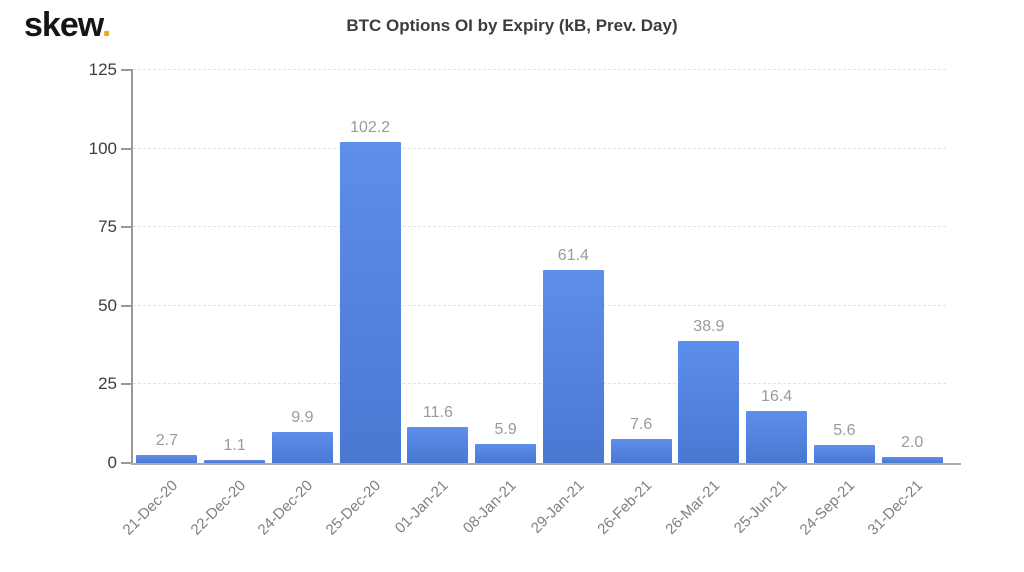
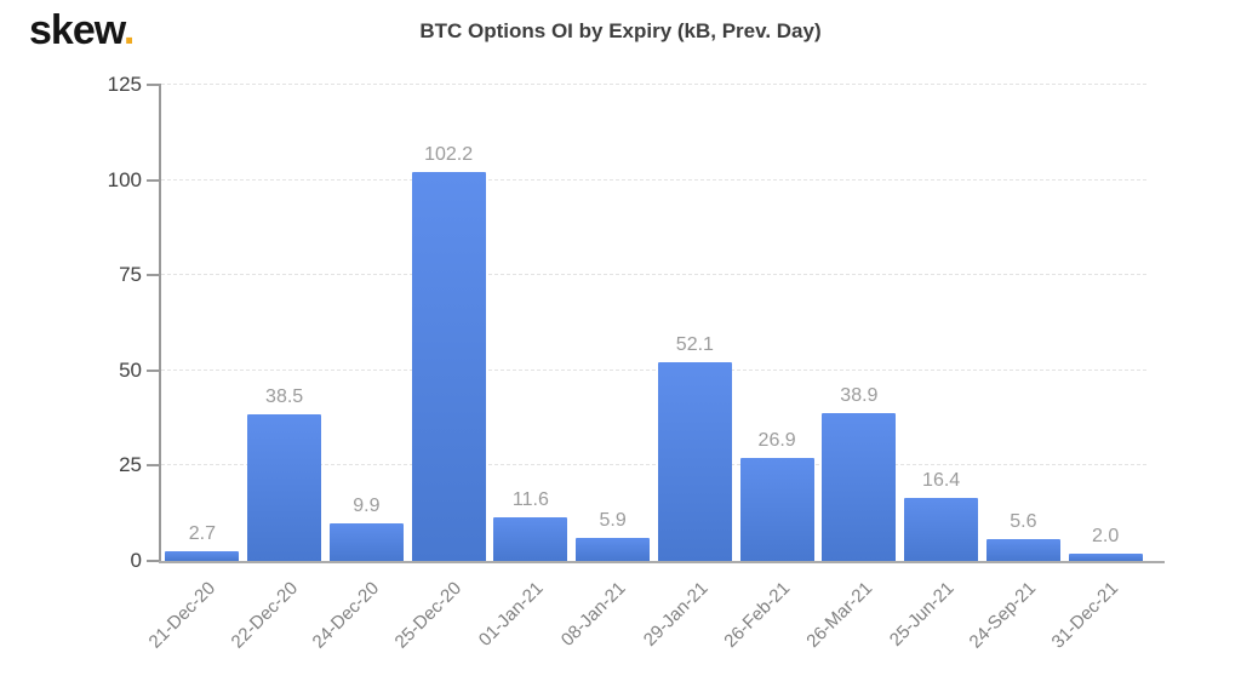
22-Dec-20: 1.1 -> 38.5
29-Jan-21: 61.4 -> 52.1
26-Feb-21: 7.6 -> 26.9
